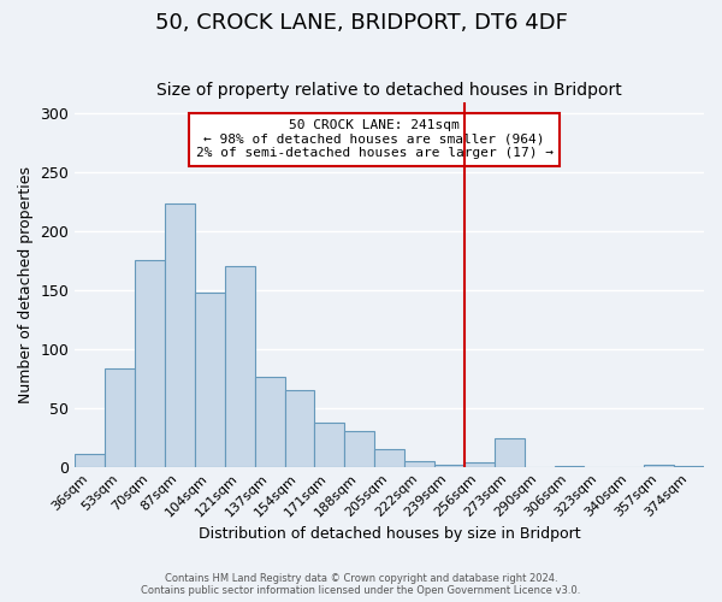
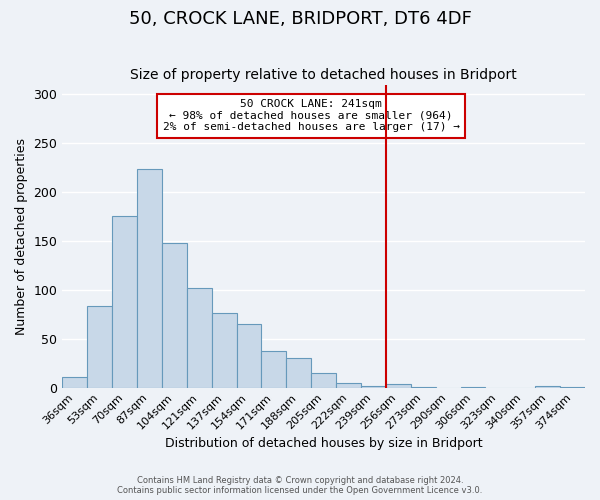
121sqm: 170 -> 102
273sqm: 24 -> 1
